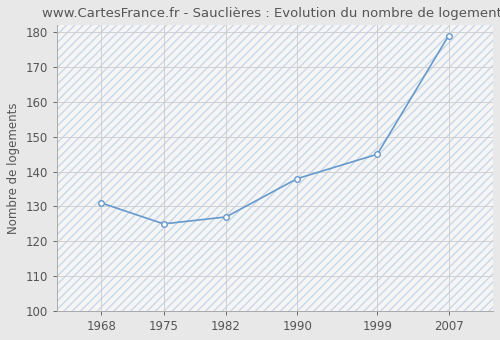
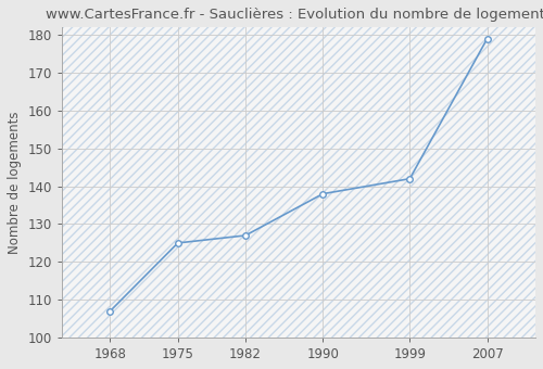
1968: 131 -> 107
1999: 145 -> 142
